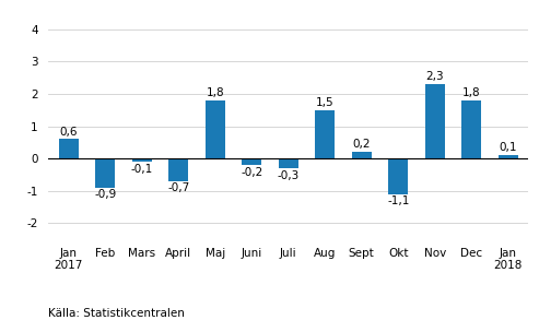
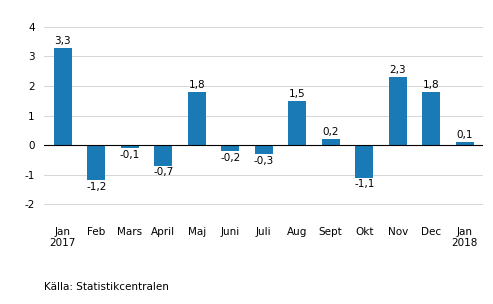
Jan 2017: 0,6 -> 3,3
Feb: -0,9 -> -1,2
